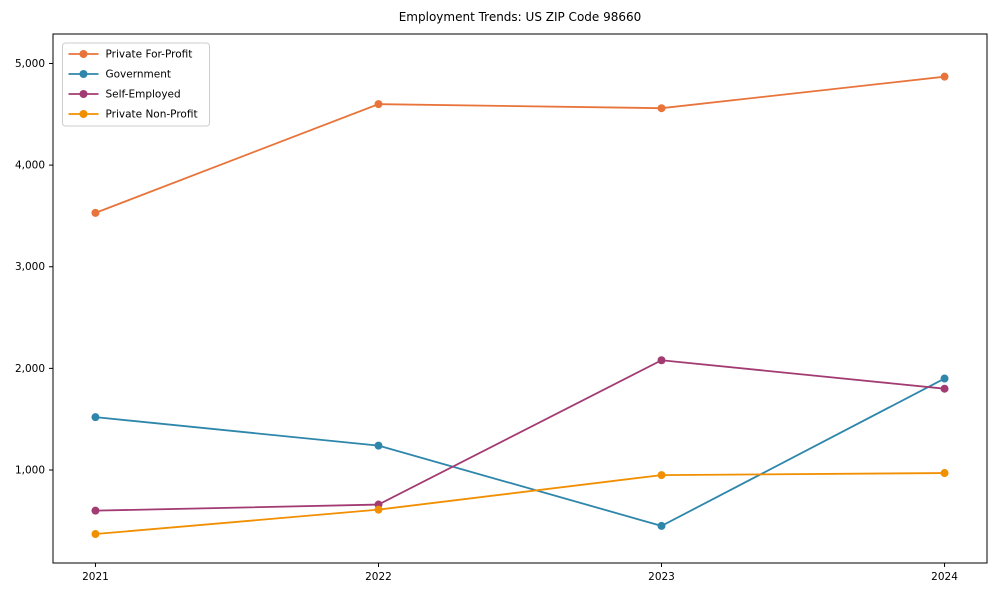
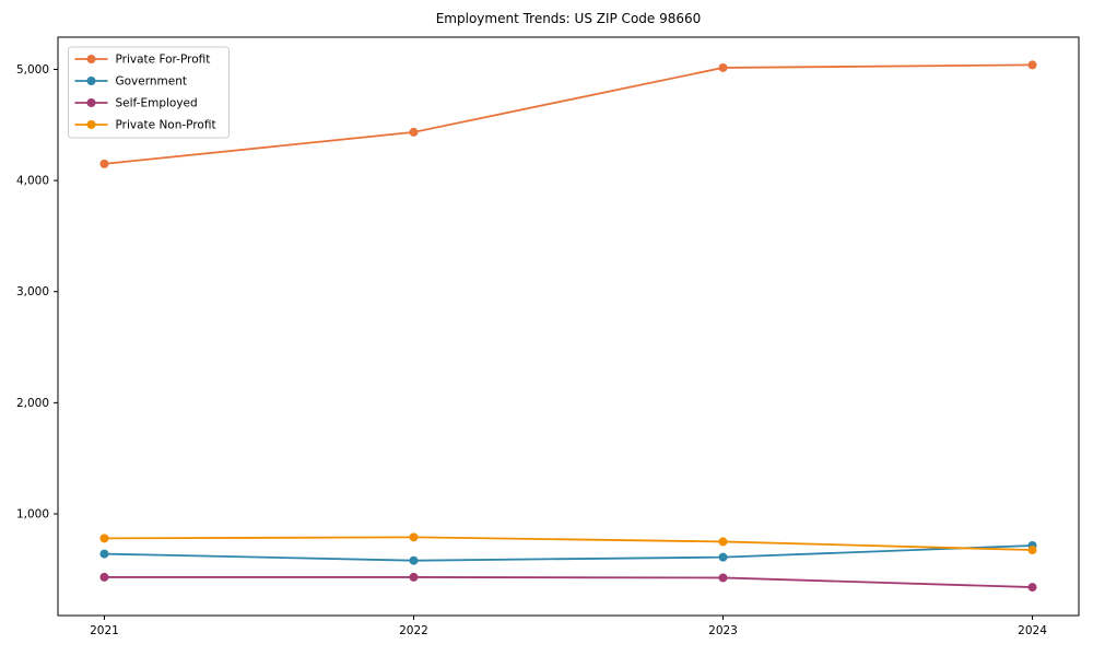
Private For-Profit/2021: 3530 -> 4150
Government/2021: 1520 -> 640
Self-Employed/2021: 600 -> 430
Private Non-Profit/2021: 370 -> 780
Private For-Profit/2022: 4600 -> 4440
Government/2022: 1240 -> 580
Self-Employed/2022: 660 -> 430
Private Non-Profit/2022: 610 -> 790
Private For-Profit/2023: 4560 -> 5020
Government/2023: 450 -> 610
Self-Employed/2023: 2080 -> 420
Private Non-Profit/2023: 950 -> 750
Private For-Profit/2024: 4870 -> 5040
Government/2024: 1900 -> 720
Self-Employed/2024: 1800 -> 340
Private Non-Profit/2024: 970 -> 680
